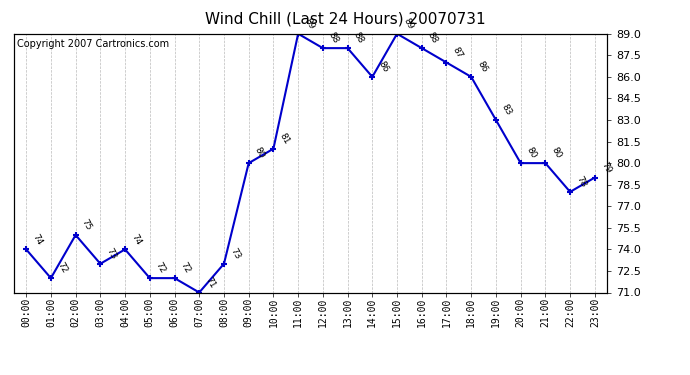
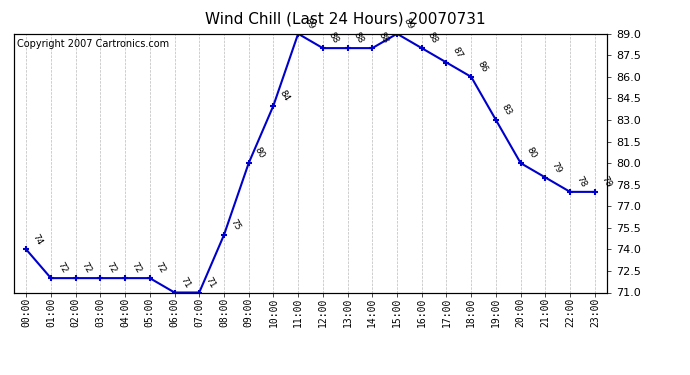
02:00: 75 -> 72
03:00: 73 -> 72
04:00: 74 -> 72
06:00: 72 -> 71
08:00: 73 -> 75
10:00: 81 -> 84
14:00: 86 -> 88
21:00: 80 -> 79
23:00: 79 -> 78
